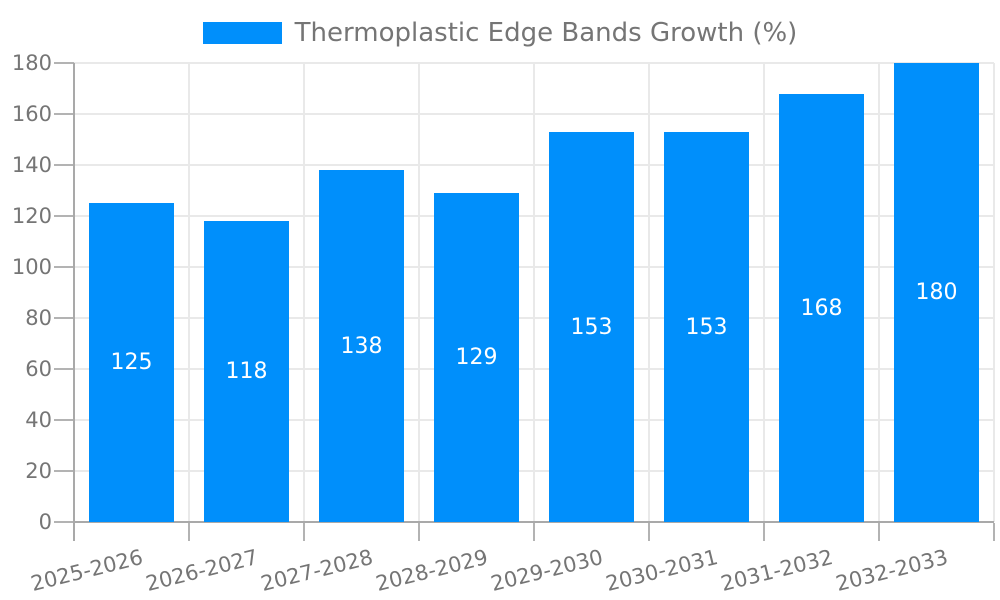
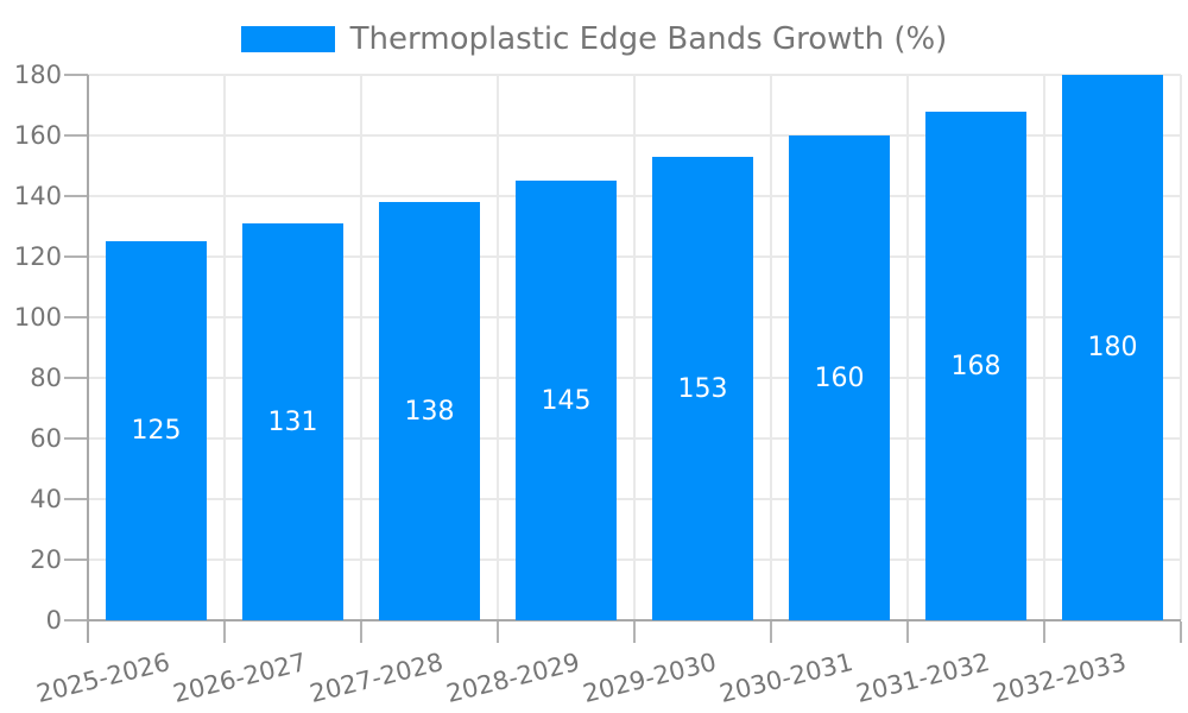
2026-2027: 118 -> 131
2028-2029: 129 -> 145
2030-2031: 153 -> 160
